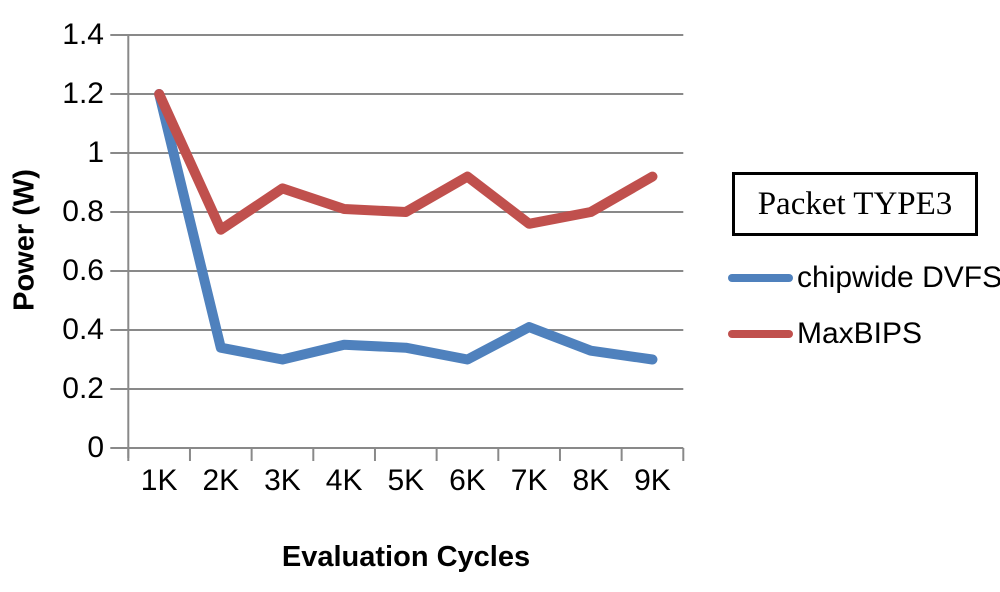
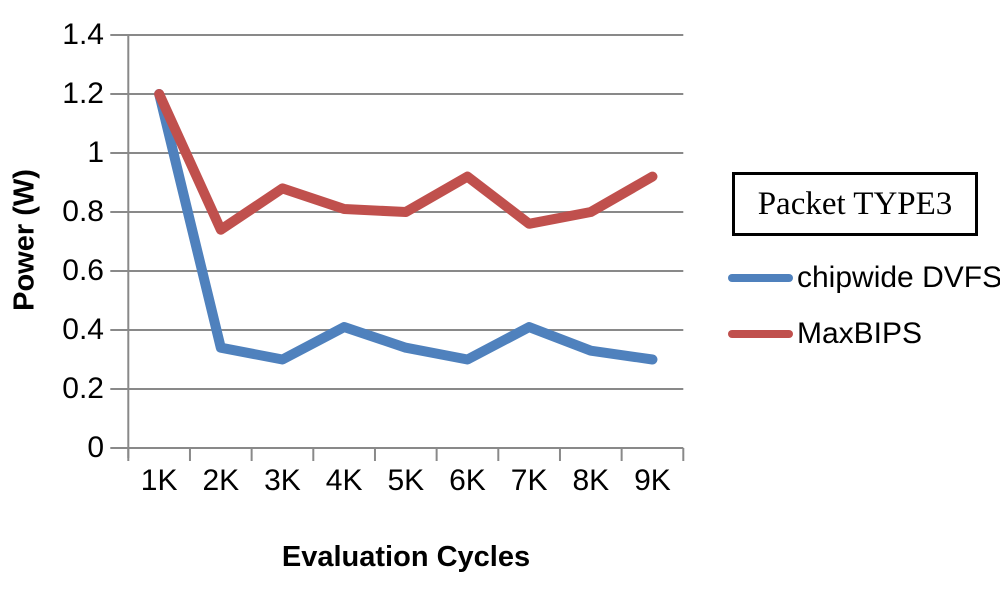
chipwide DVFS/4K: 0.35 -> 0.41
